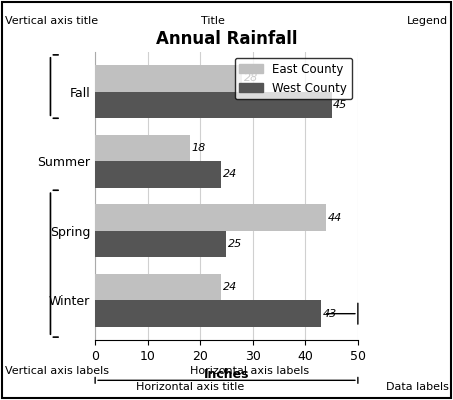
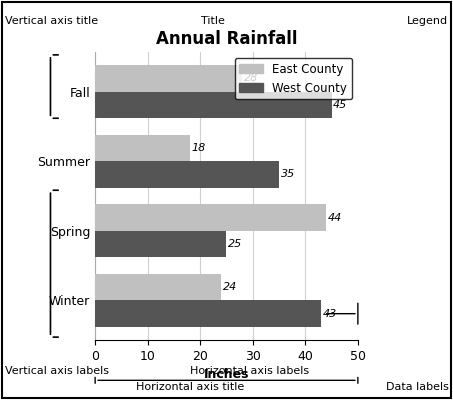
West County/Summer: 24 -> 35
